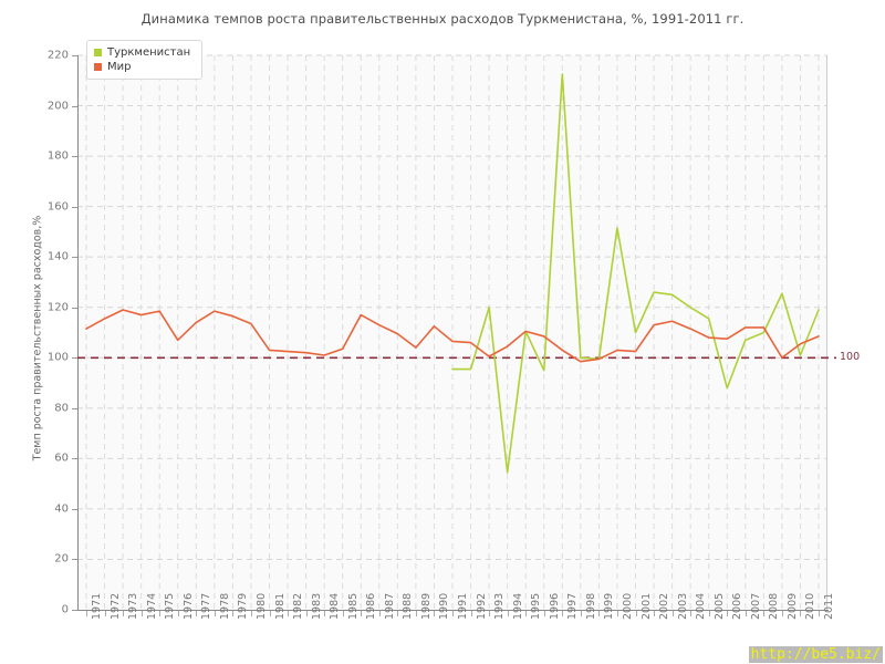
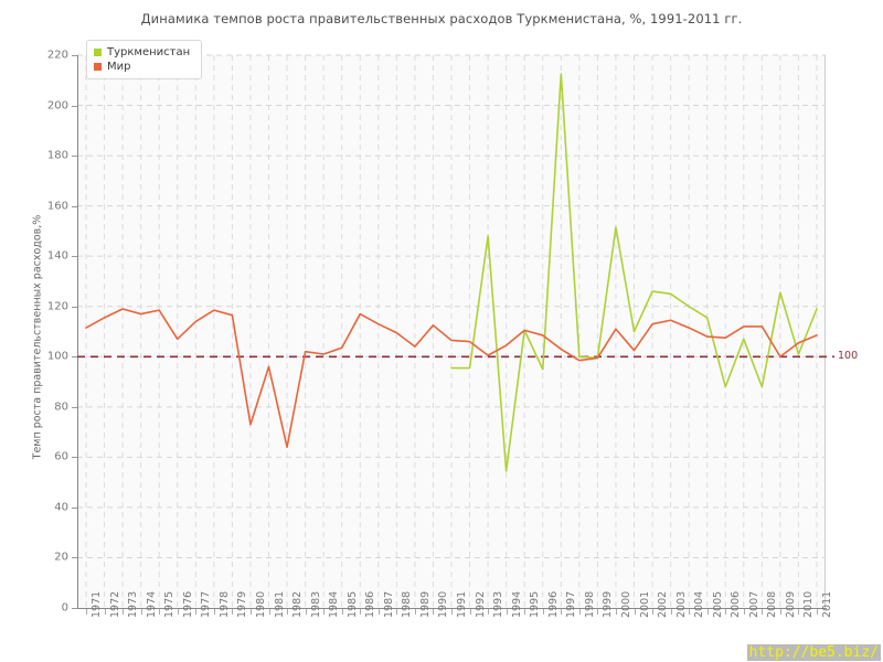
Мир/1980: 114 -> 73
Мир/1981: 103 -> 96
Мир/1982: 102 -> 64
Туркменистан/1993: 120 -> 148
Мир/2000: 103 -> 111
Туркменистан/2008: 110 -> 88
